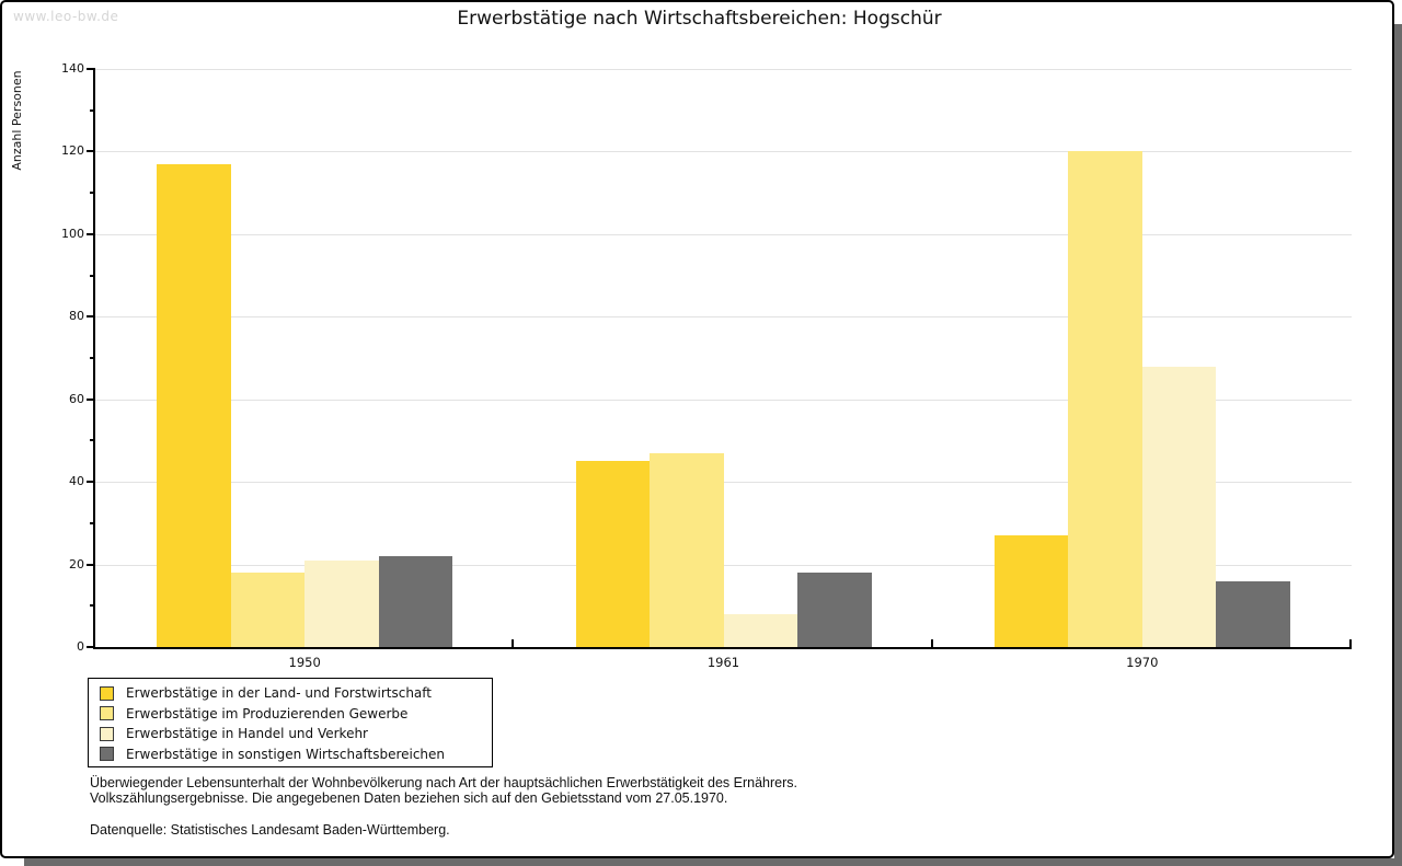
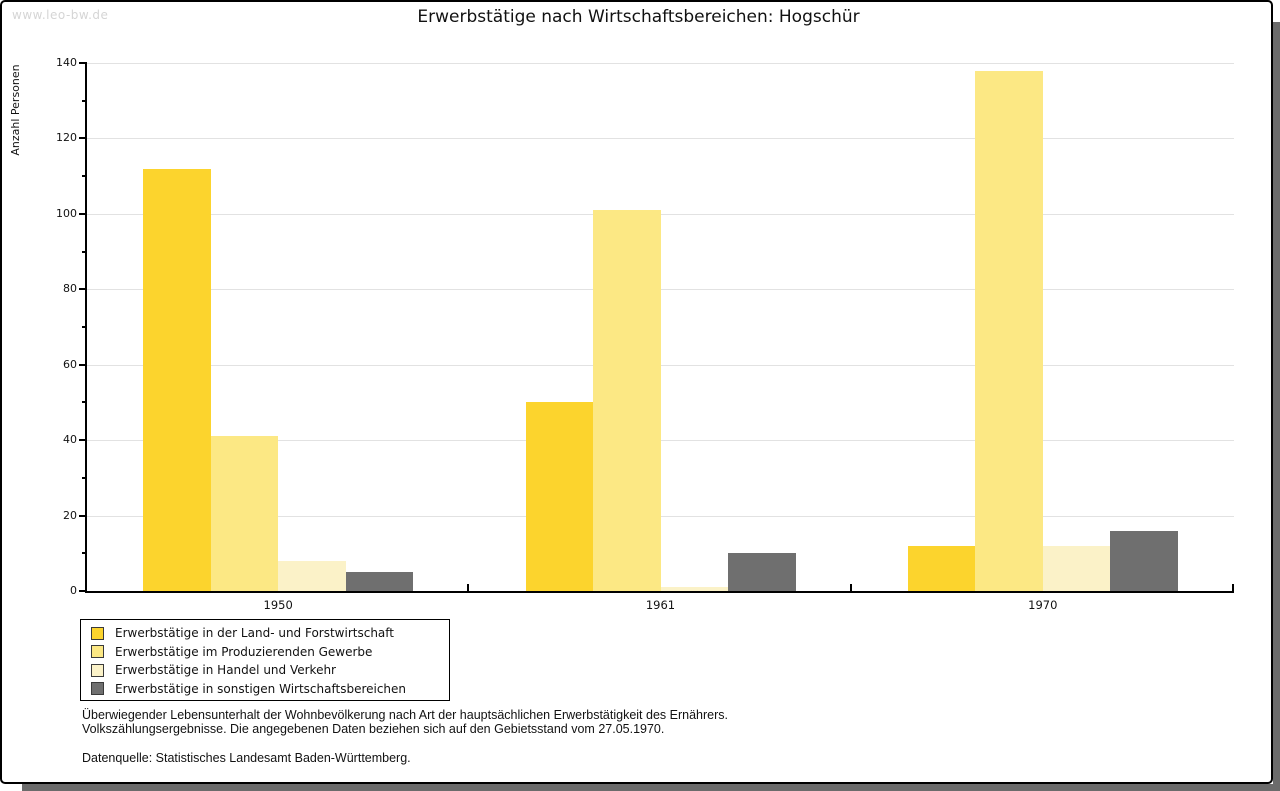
Erwerbstätige in der Land- und Forstwirtschaft/1950: 117 -> 112
Erwerbstätige im Produzierenden Gewerbe/1950: 18 -> 41
Erwerbstätige in Handel und Verkehr/1950: 21 -> 8
Erwerbstätige in sonstigen Wirtschaftsbereichen/1950: 22 -> 5
Erwerbstätige in der Land- und Forstwirtschaft/1961: 45 -> 50
Erwerbstätige im Produzierenden Gewerbe/1961: 47 -> 101
Erwerbstätige in Handel und Verkehr/1961: 8 -> 1
Erwerbstätige in sonstigen Wirtschaftsbereichen/1961: 18 -> 10
Erwerbstätige in der Land- und Forstwirtschaft/1970: 27 -> 12
Erwerbstätige im Produzierenden Gewerbe/1970: 120 -> 138
Erwerbstätige in Handel und Verkehr/1970: 68 -> 12
